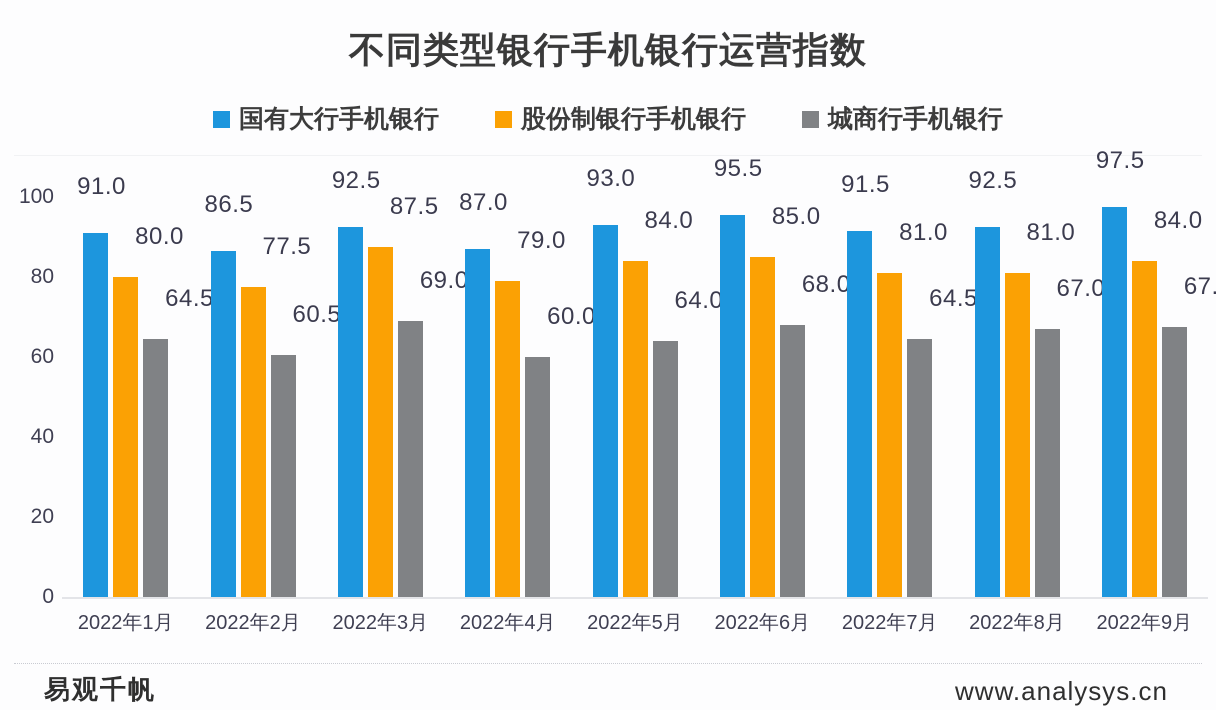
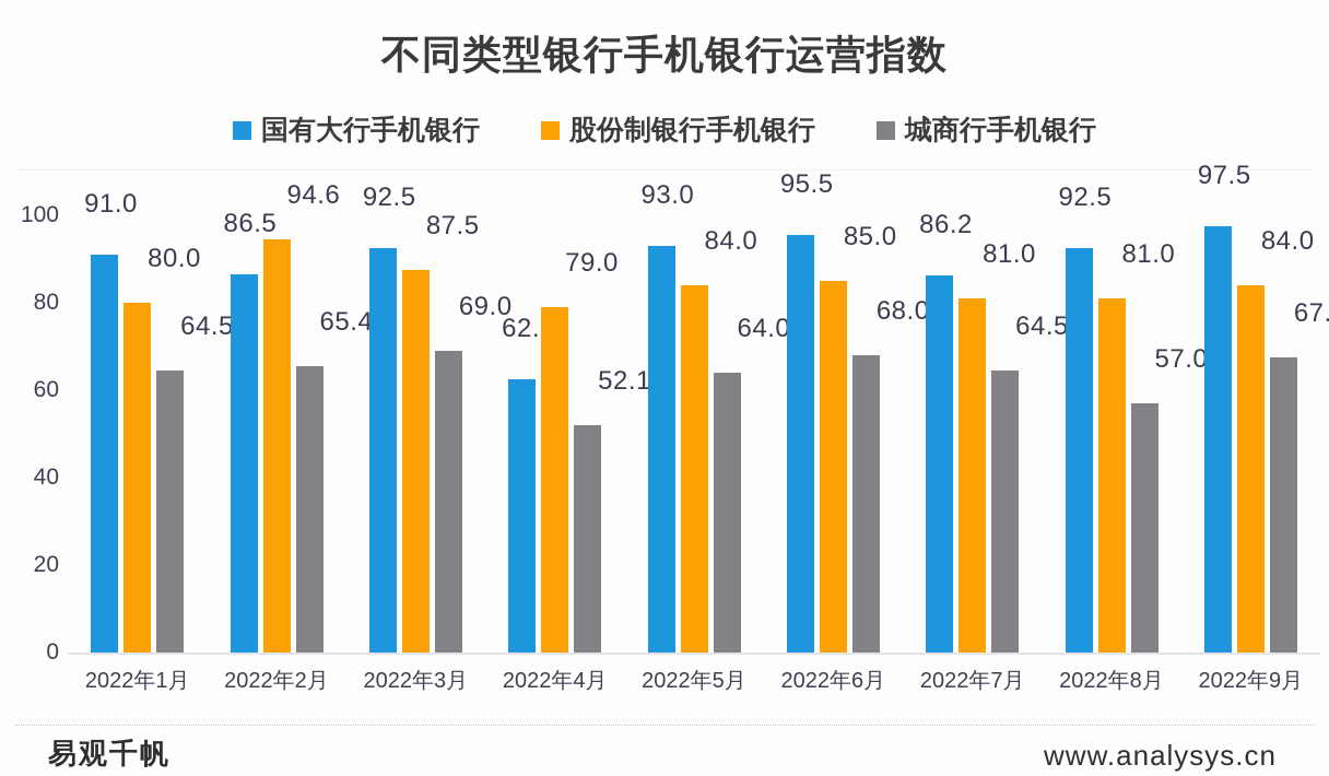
股份制银行手机银行/2022年2月: 77.5 -> 94.6
城商行手机银行/2022年2月: 60.5 -> 65.4
国有大行手机银行/2022年4月: 87.0 -> 62.5
城商行手机银行/2022年4月: 60.0 -> 52.1
国有大行手机银行/2022年7月: 91.5 -> 86.2
城商行手机银行/2022年8月: 67.0 -> 57.0
